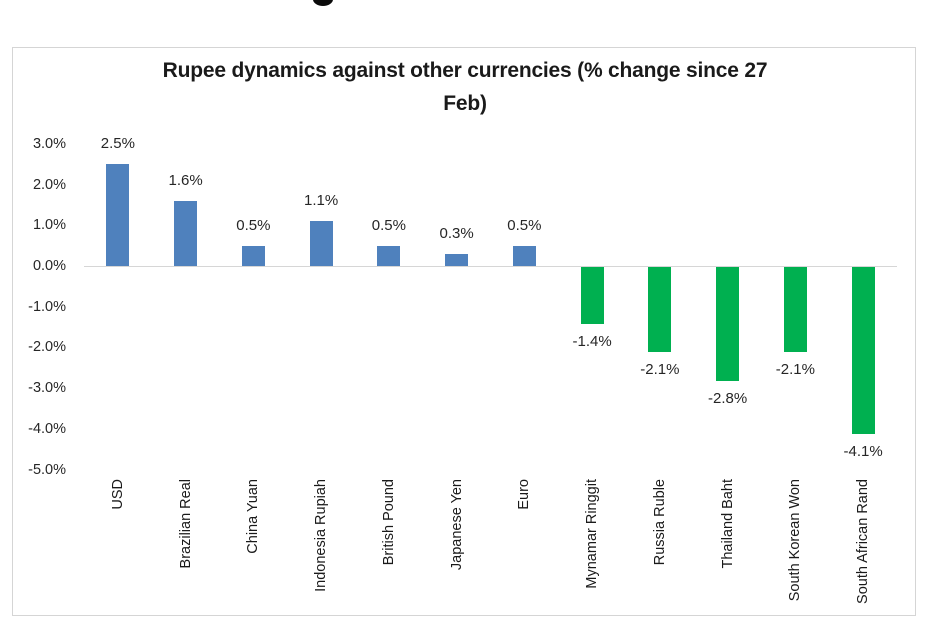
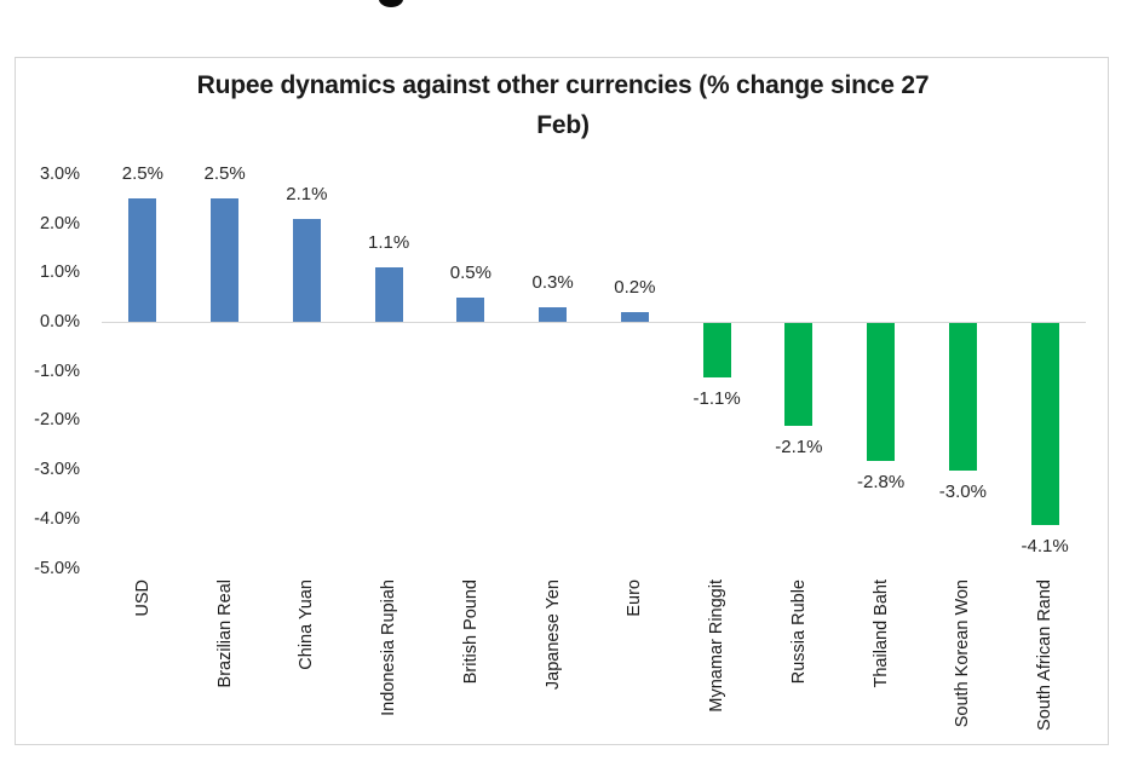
Brazilian Real: 1.6% -> 2.5%
China Yuan: 0.5% -> 2.1%
Euro: 0.5% -> 0.2%
Mynamar Ringgit: -1.4% -> -1.1%
South Korean Won: -2.1% -> -3.0%
